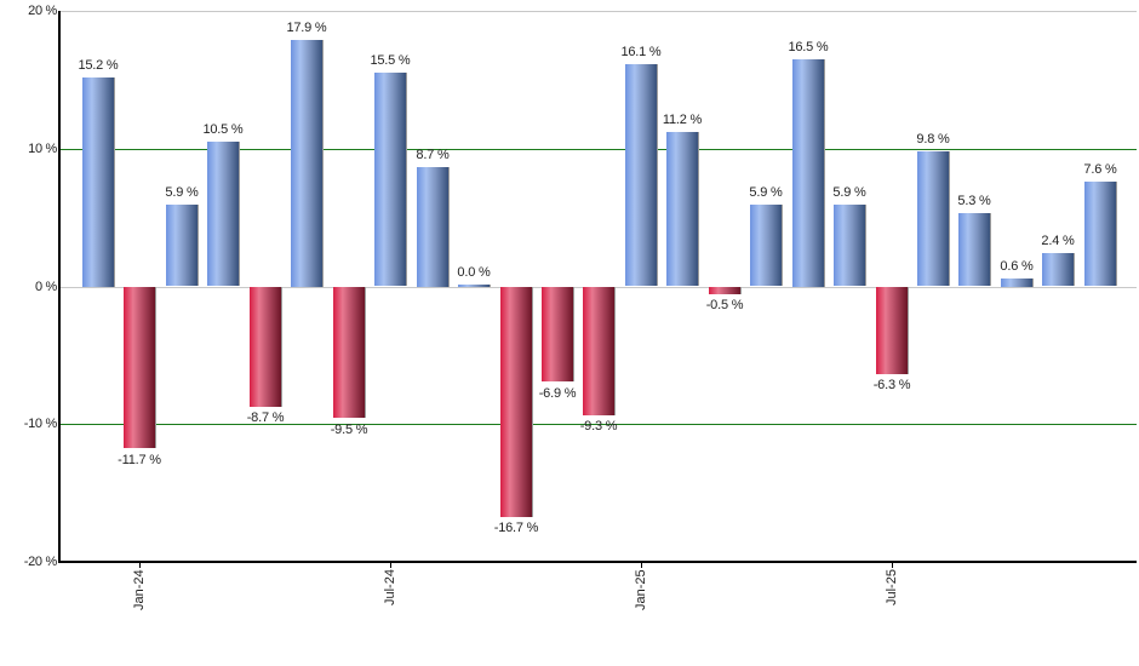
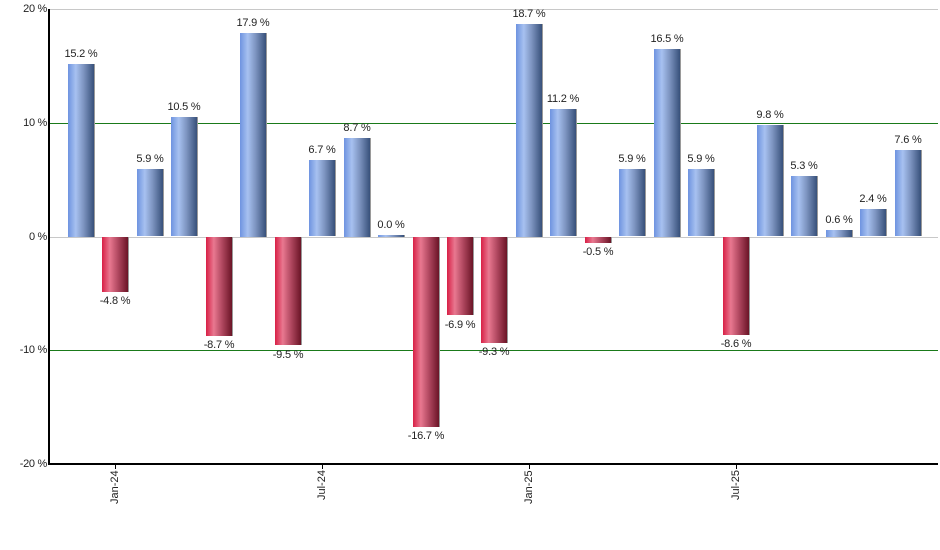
Jan-24: -11.7 -> -4.8
Jul-24: 15.5 -> 6.7
Jan-25: 16.1 -> 18.7
Jul-25: -6.3 -> -8.6
